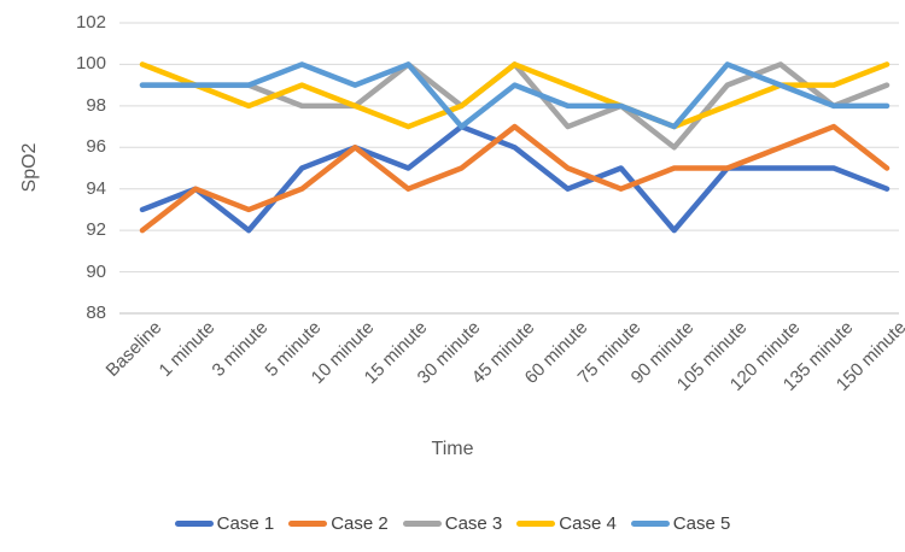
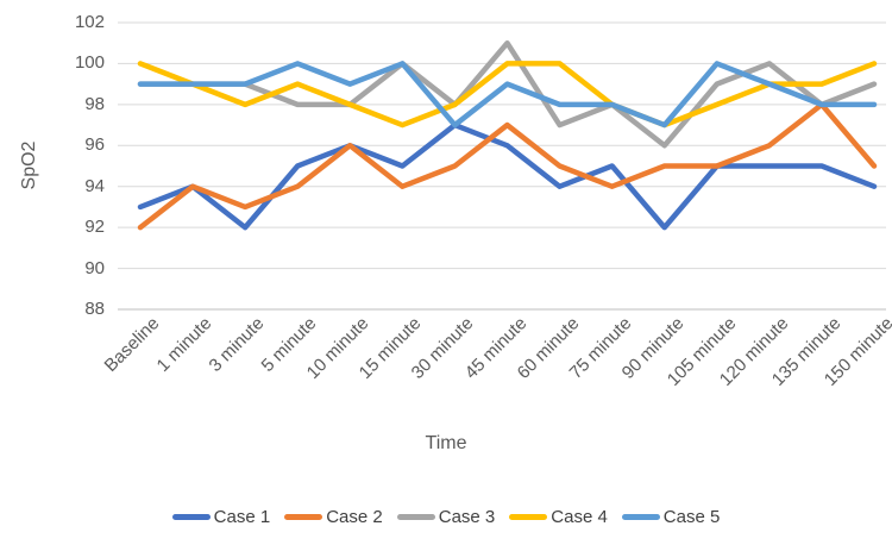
Case 3/45 minute: 100 -> 101
Case 4/60 minute: 99 -> 100
Case 2/135 minute: 97 -> 98
